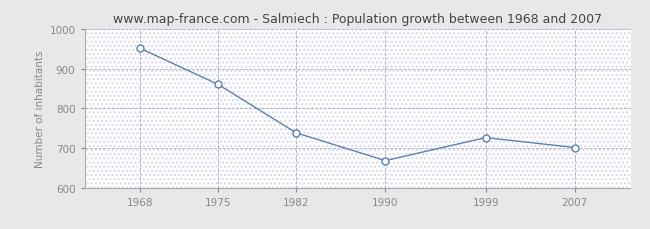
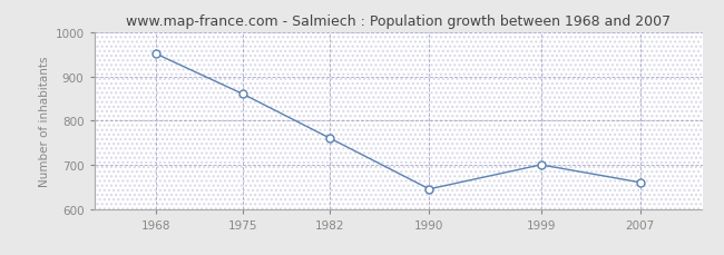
1982: 738 -> 760
1990: 668 -> 645
1999: 726 -> 700
2007: 701 -> 660
